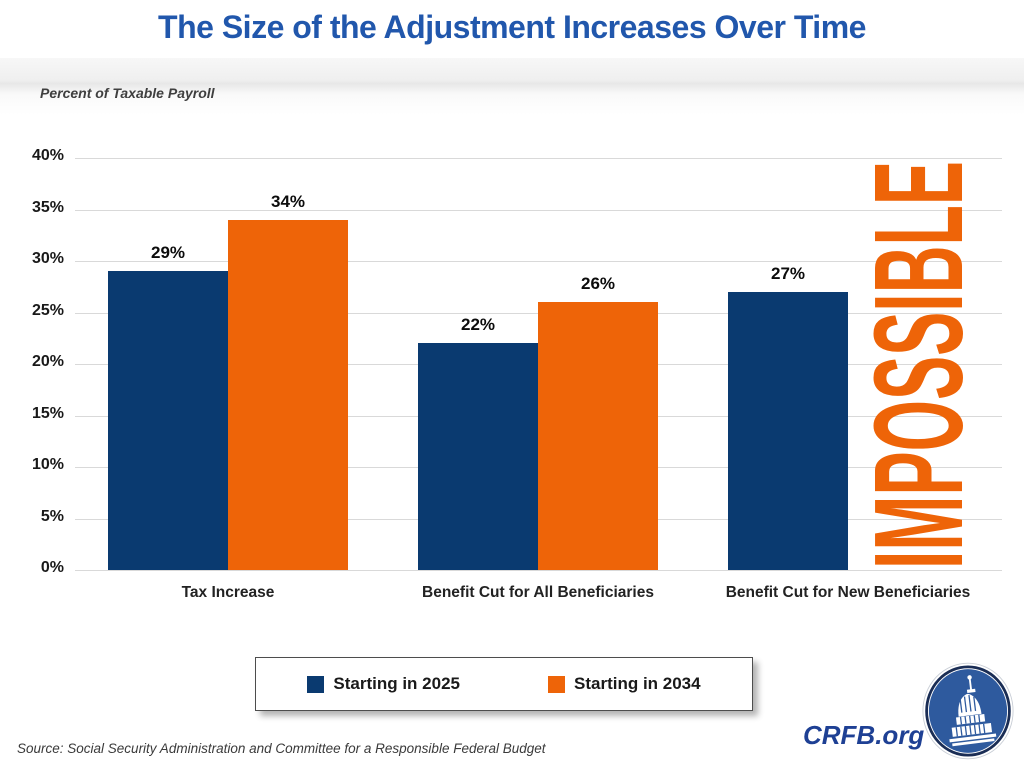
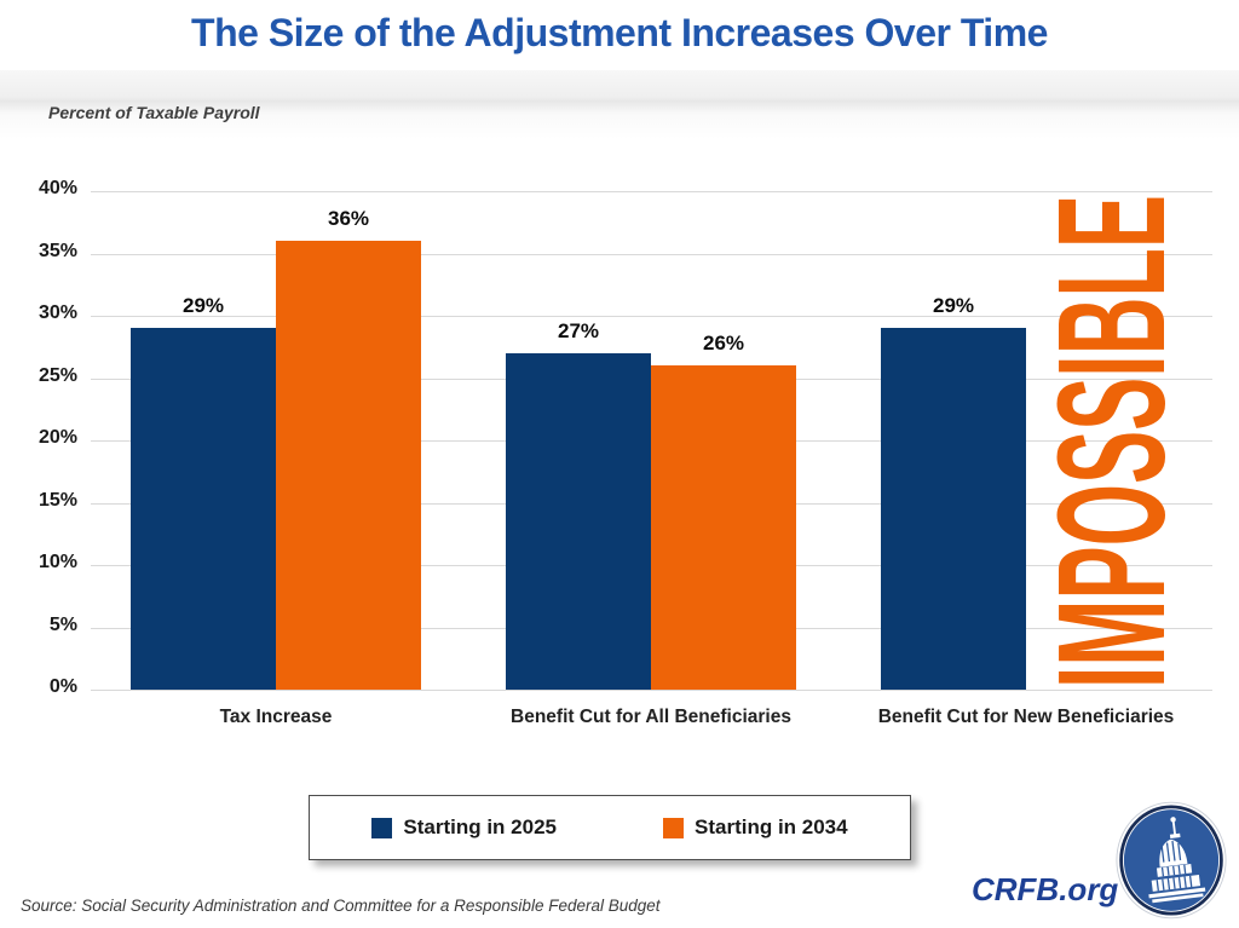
Starting in 2034/Tax Increase: 34% -> 36%
Starting in 2025/Benefit Cut for All Beneficiaries: 22% -> 27%
Starting in 2025/Benefit Cut for New Beneficiaries: 27% -> 29%
